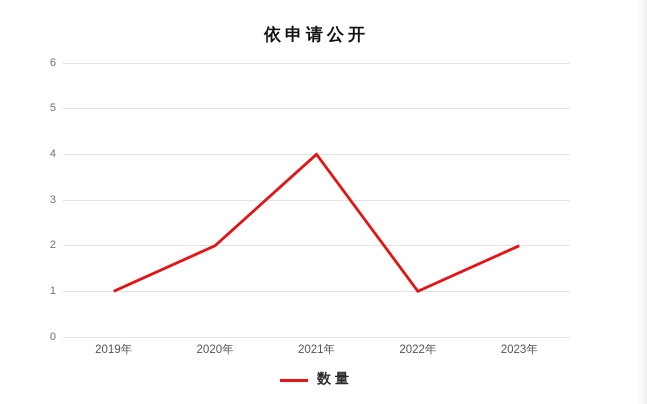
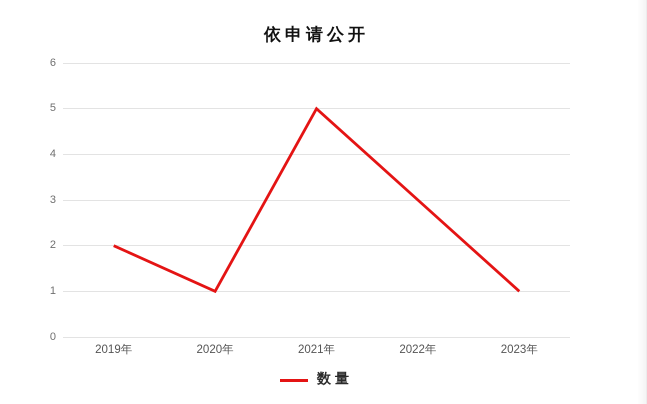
2019年: 1 -> 2
2020年: 2 -> 1
2021年: 4 -> 5
2022年: 1 -> 3
2023年: 2 -> 1
